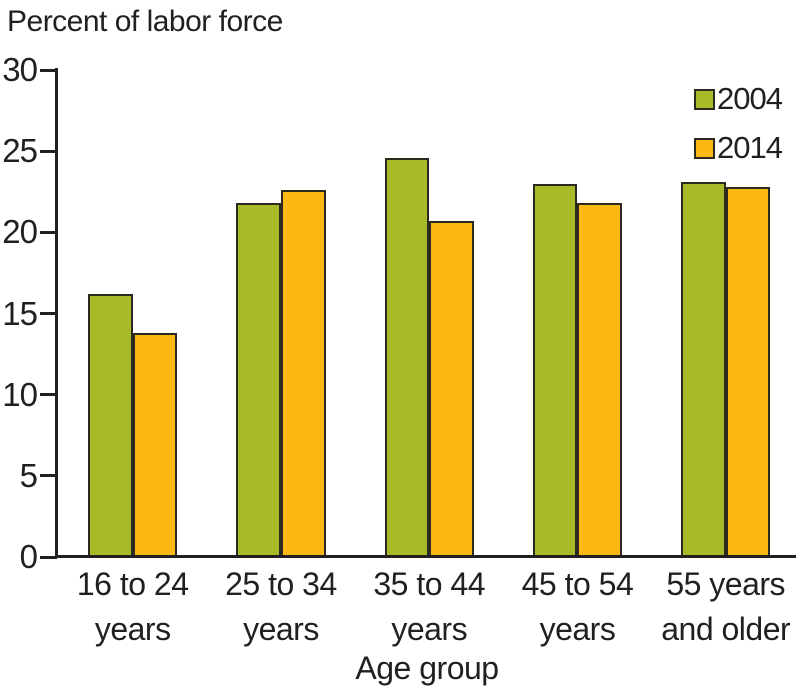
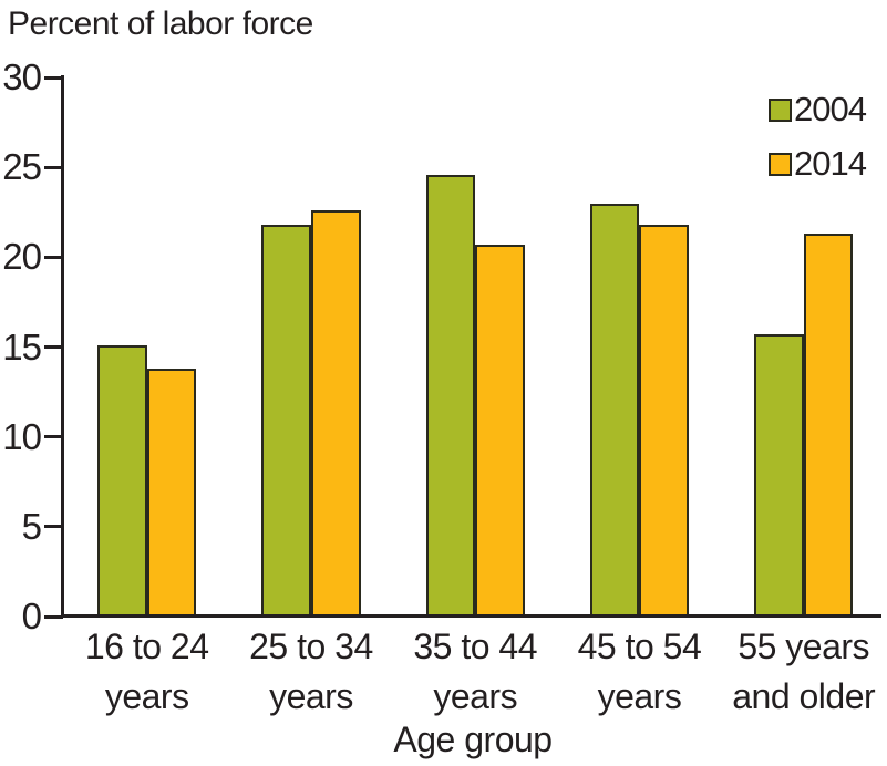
2004/16 to 24 years: 16.2 -> 15.1
2004/55 years and older: 23.1 -> 15.7
2014/55 years and older: 22.8 -> 21.3
